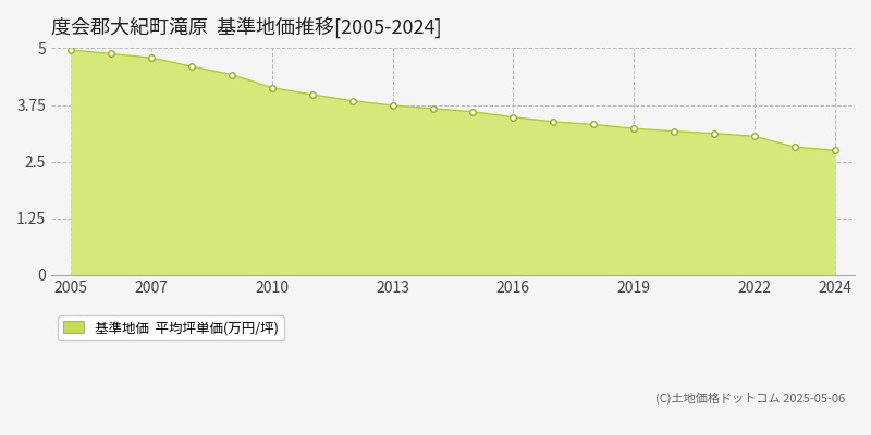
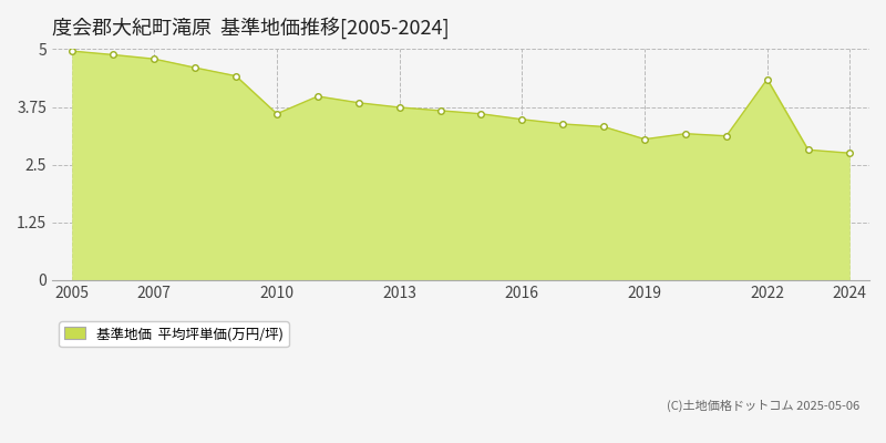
2010: 4.13 -> 3.60
2019: 3.23 -> 3.05
2022: 3.06 -> 4.35
